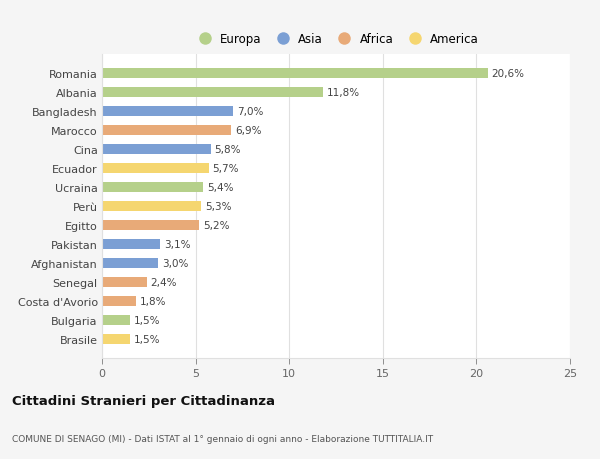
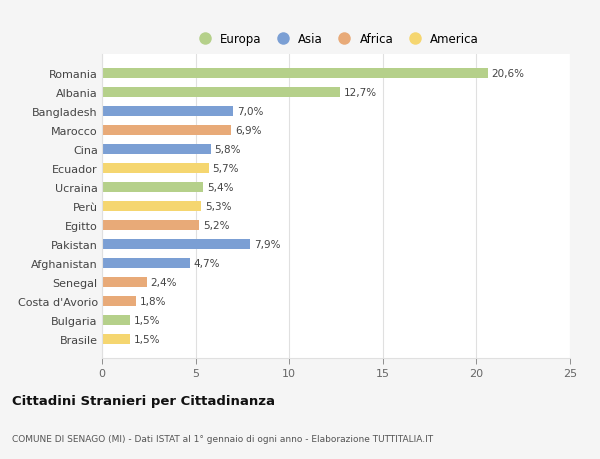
Albania: 11,8% -> 12,7%
Pakistan: 3,1% -> 7,9%
Afghanistan: 3,0% -> 4,7%
